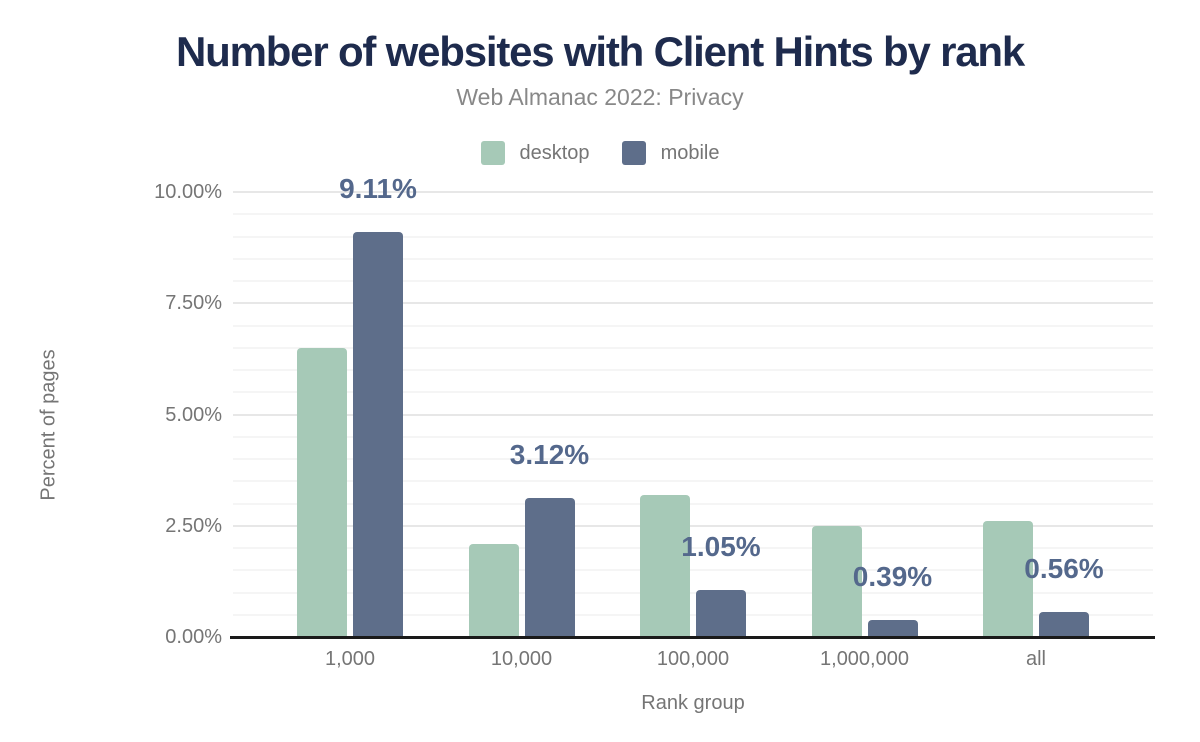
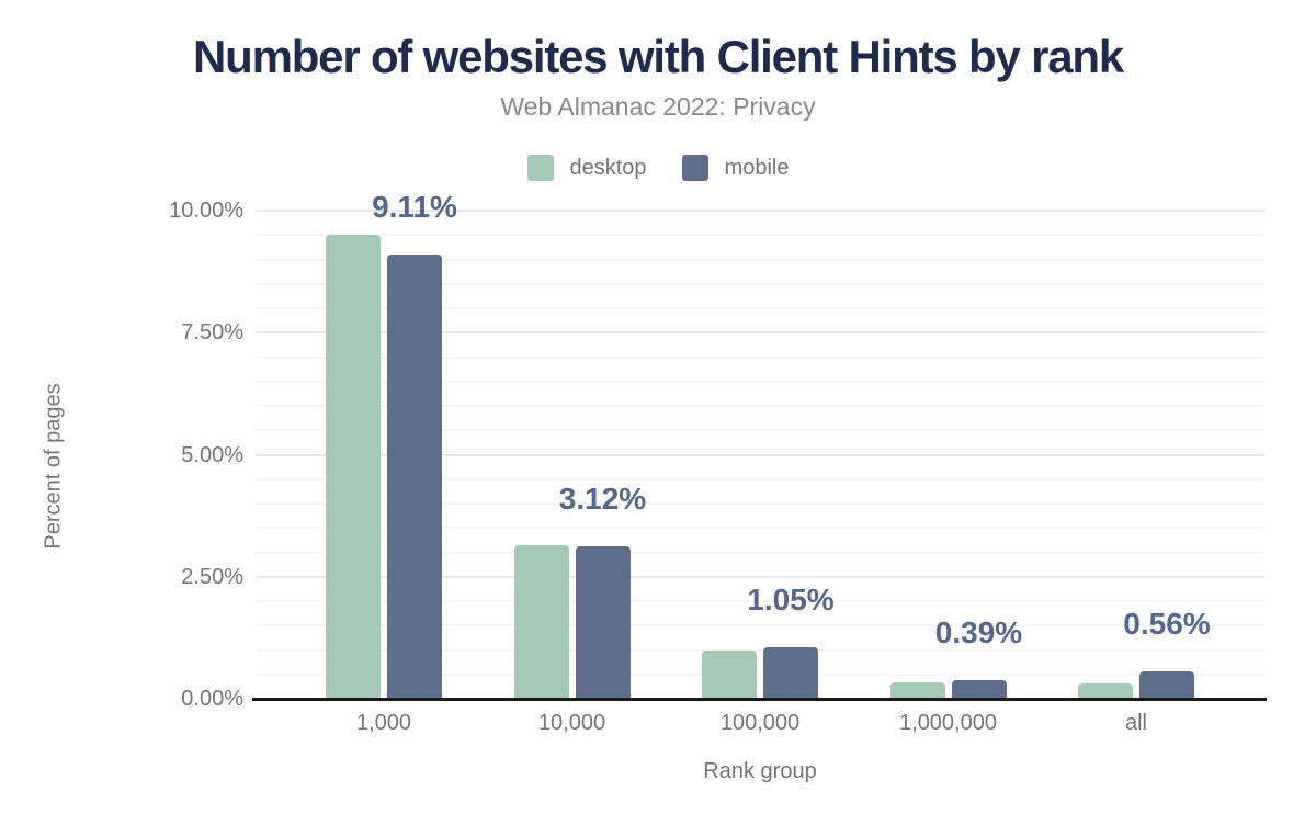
desktop/1,000: 6.5% -> 9.5%
desktop/10,000: 2.1% -> 3.1%
desktop/100,000: 3.2% -> 1.0%
desktop/1,000,000: 2.5% -> 0.3%
desktop/all: 2.6% -> 0.3%
